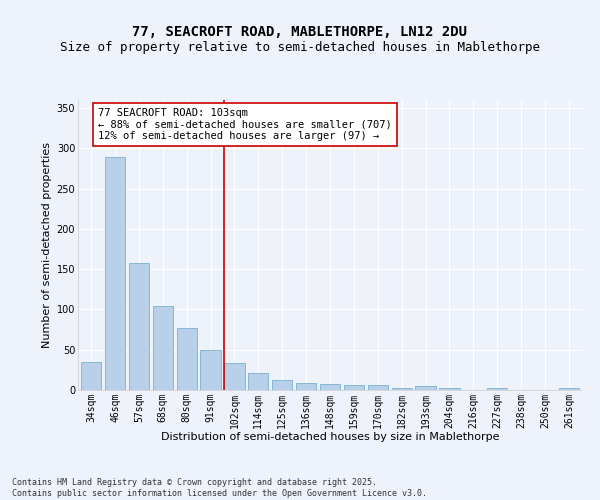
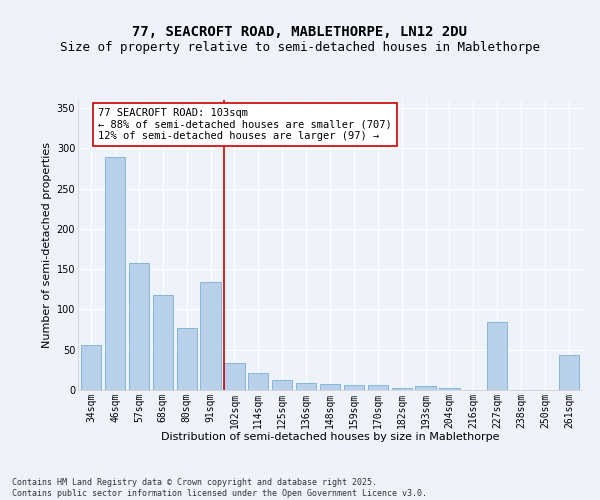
34sqm: 35 -> 56
68sqm: 104 -> 118
91sqm: 50 -> 134
227sqm: 3 -> 84
261sqm: 3 -> 44
